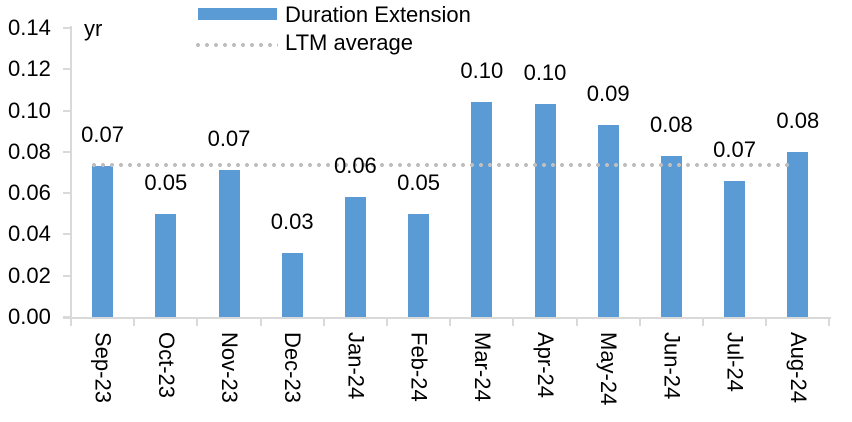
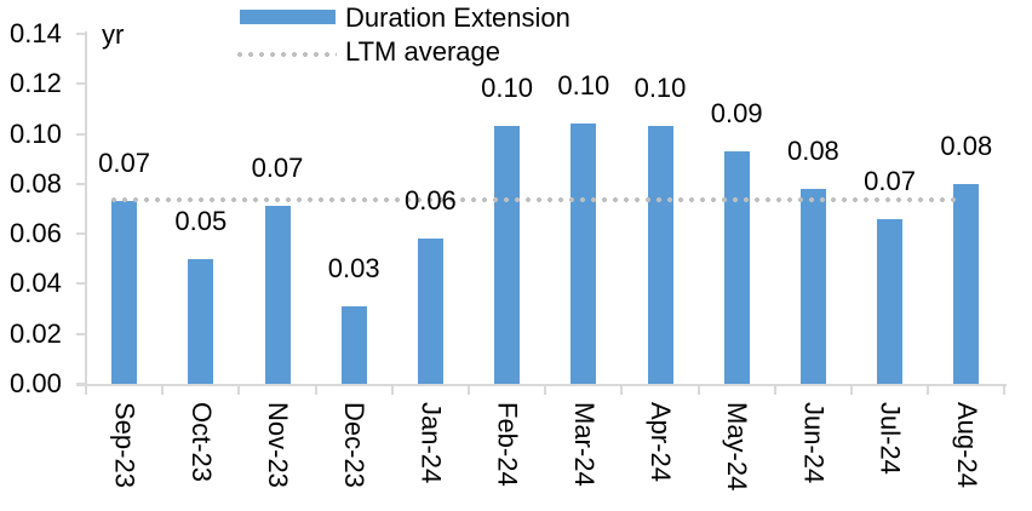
Feb-24: 0.05 -> 0.10
